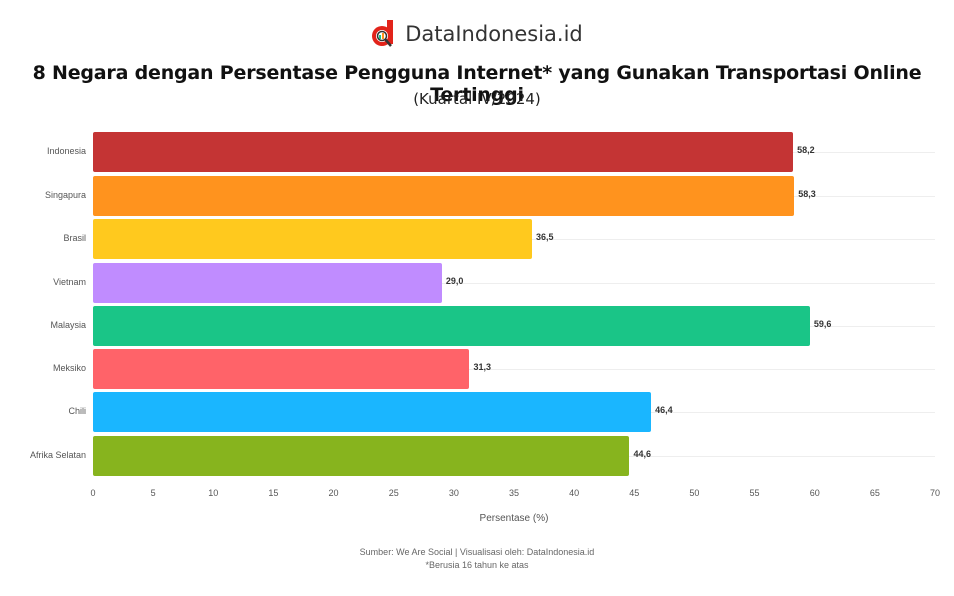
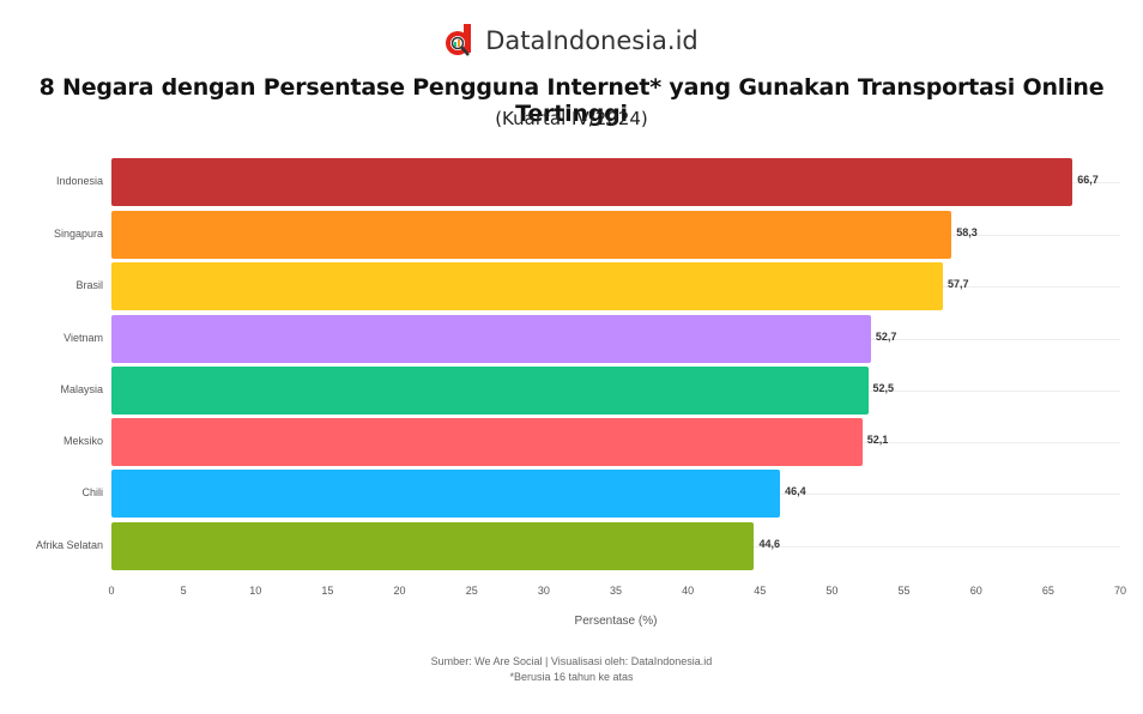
Indonesia: 58,2 -> 66,7
Brasil: 36,5 -> 57,7
Vietnam: 29,0 -> 52,7
Malaysia: 59,6 -> 52,5
Meksiko: 31,3 -> 52,1
